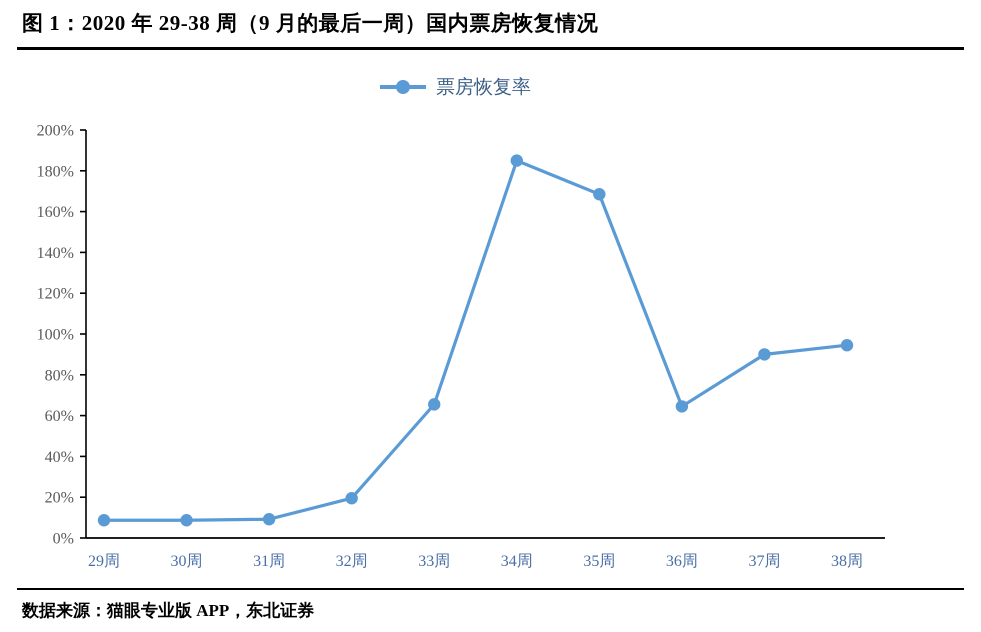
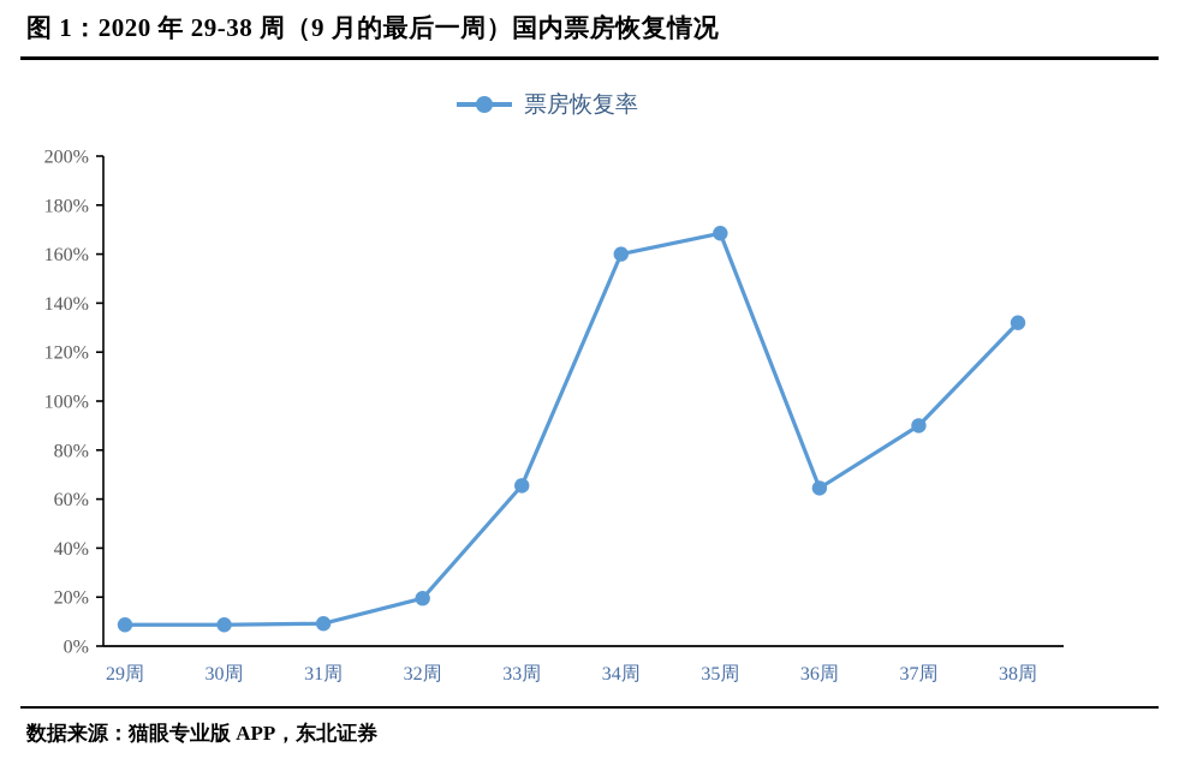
34周: 185% -> 160%
38周: 94% -> 132%
